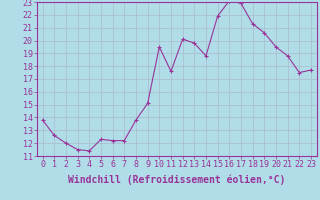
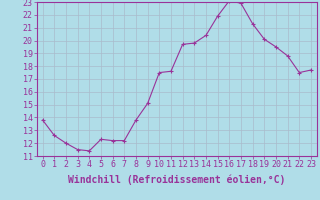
10: 19.5 -> 17.5
12: 20.1 -> 19.7
14: 18.8 -> 20.4
19: 20.6 -> 20.1
